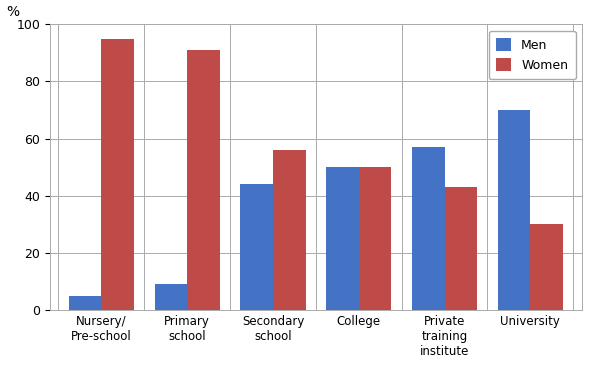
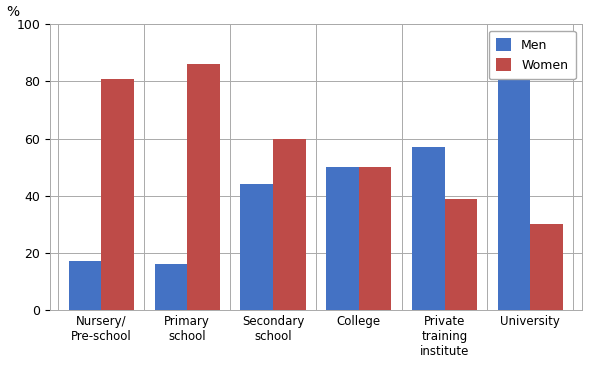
Men/Nursery/ Pre-school: 5 -> 17
Women/Nursery/ Pre-school: 95 -> 81
Men/Primary school: 9 -> 16
Women/Primary school: 91 -> 86
Women/Secondary school: 56 -> 60
Women/Private training institute: 43 -> 39
Men/University: 70 -> 81
